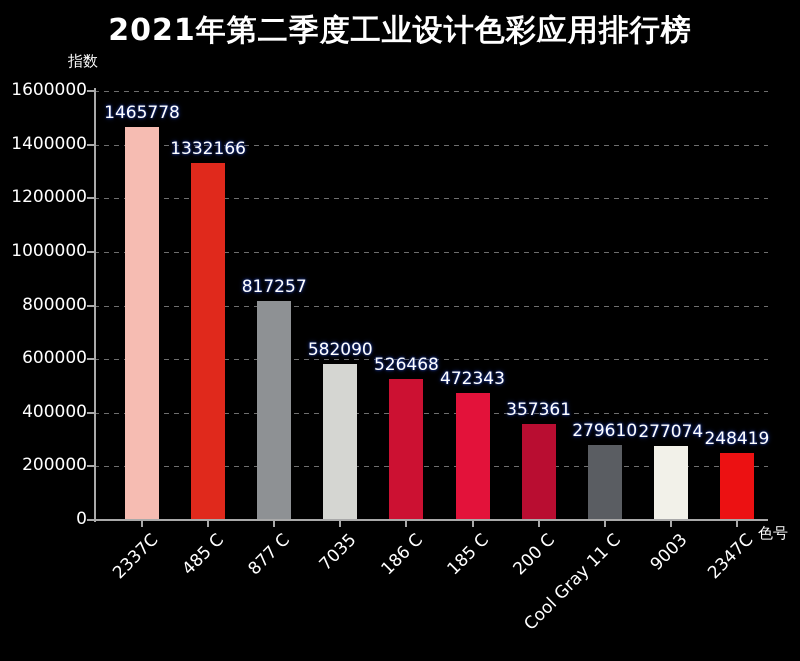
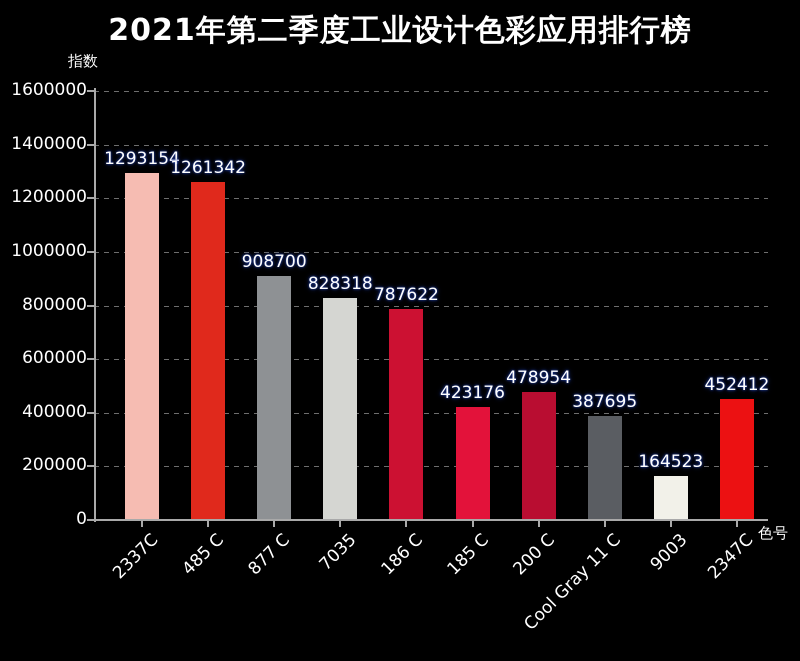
2337C: 1465778 -> 1293154
485 C: 1332166 -> 1261342
877 C: 817257 -> 908700
7035: 582090 -> 828318
186 C: 526468 -> 787622
185 C: 472343 -> 423176
200 C: 357361 -> 478954
Cool Gray 11 C: 279610 -> 387695
9003: 277074 -> 164523
2347C: 248419 -> 452412
